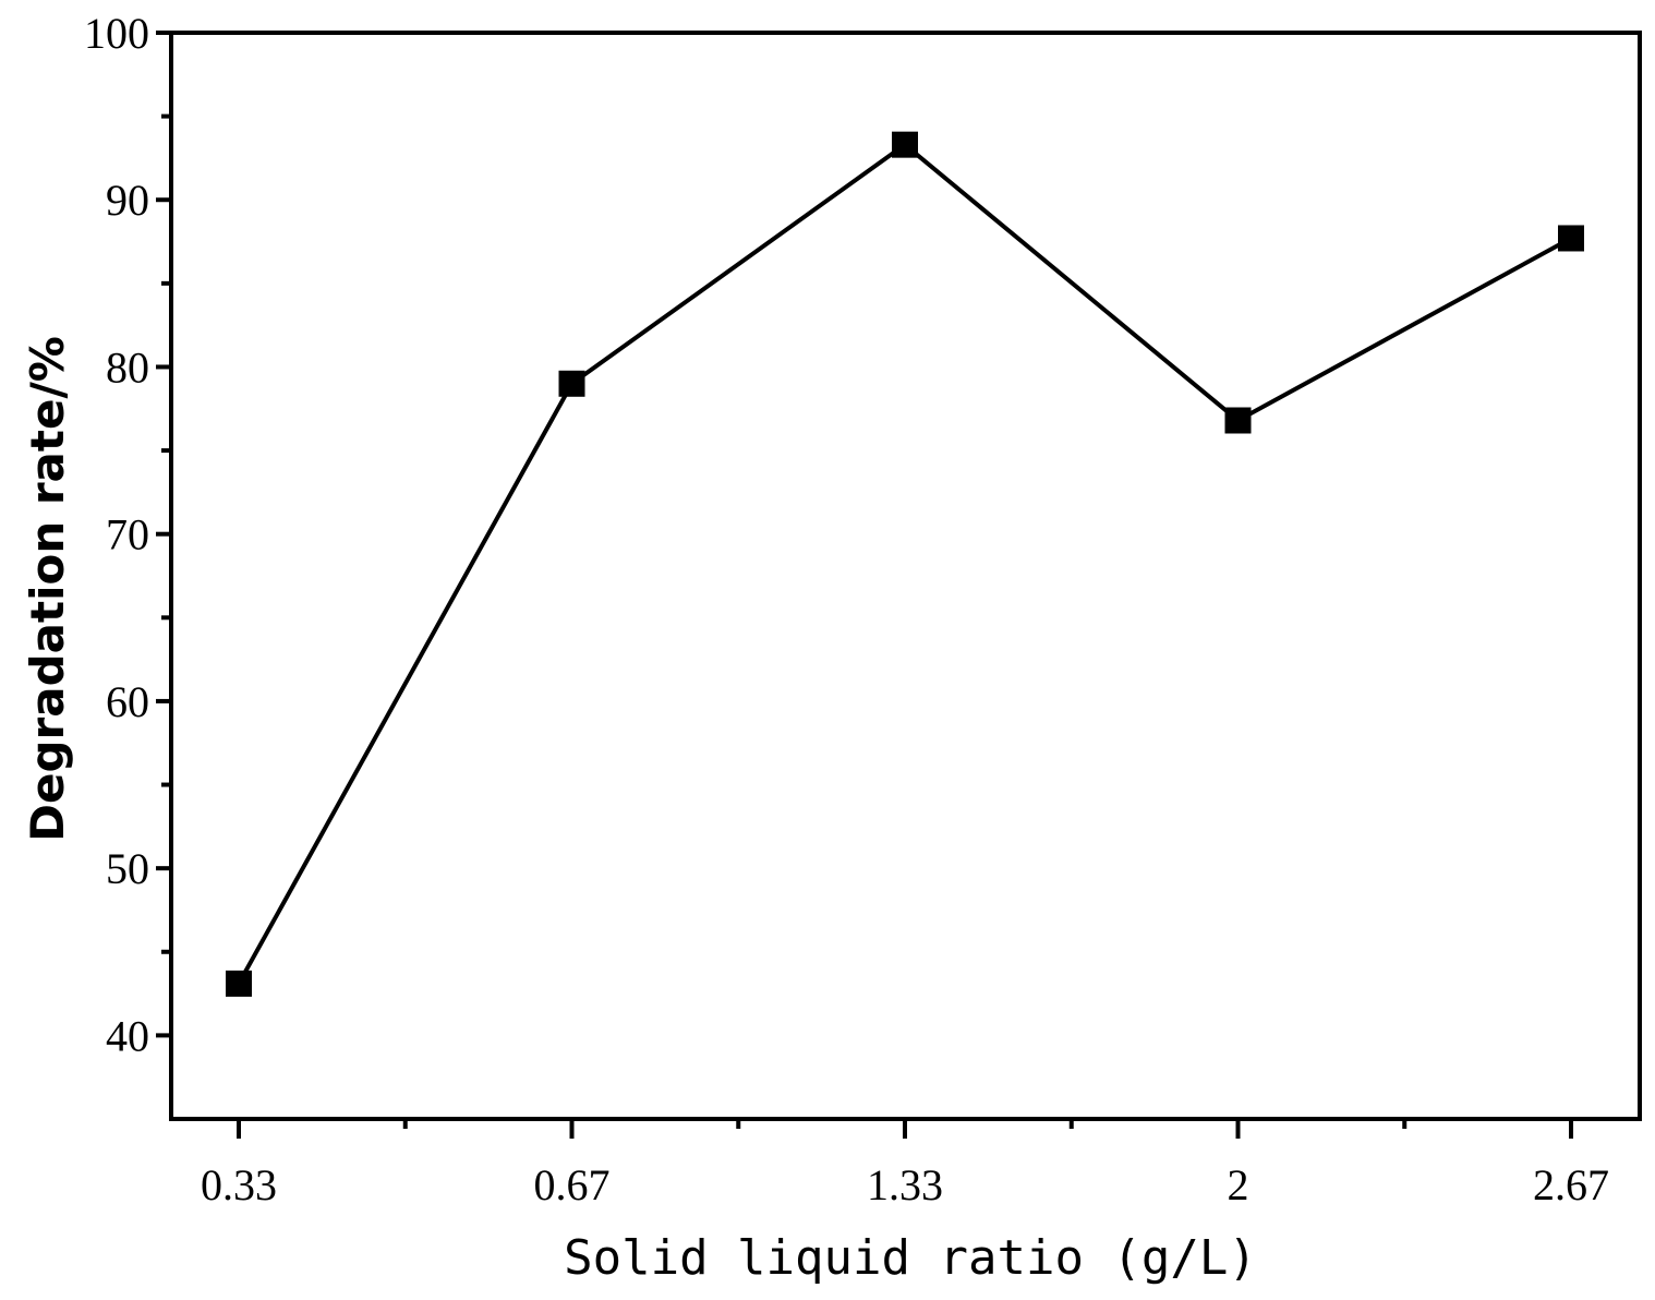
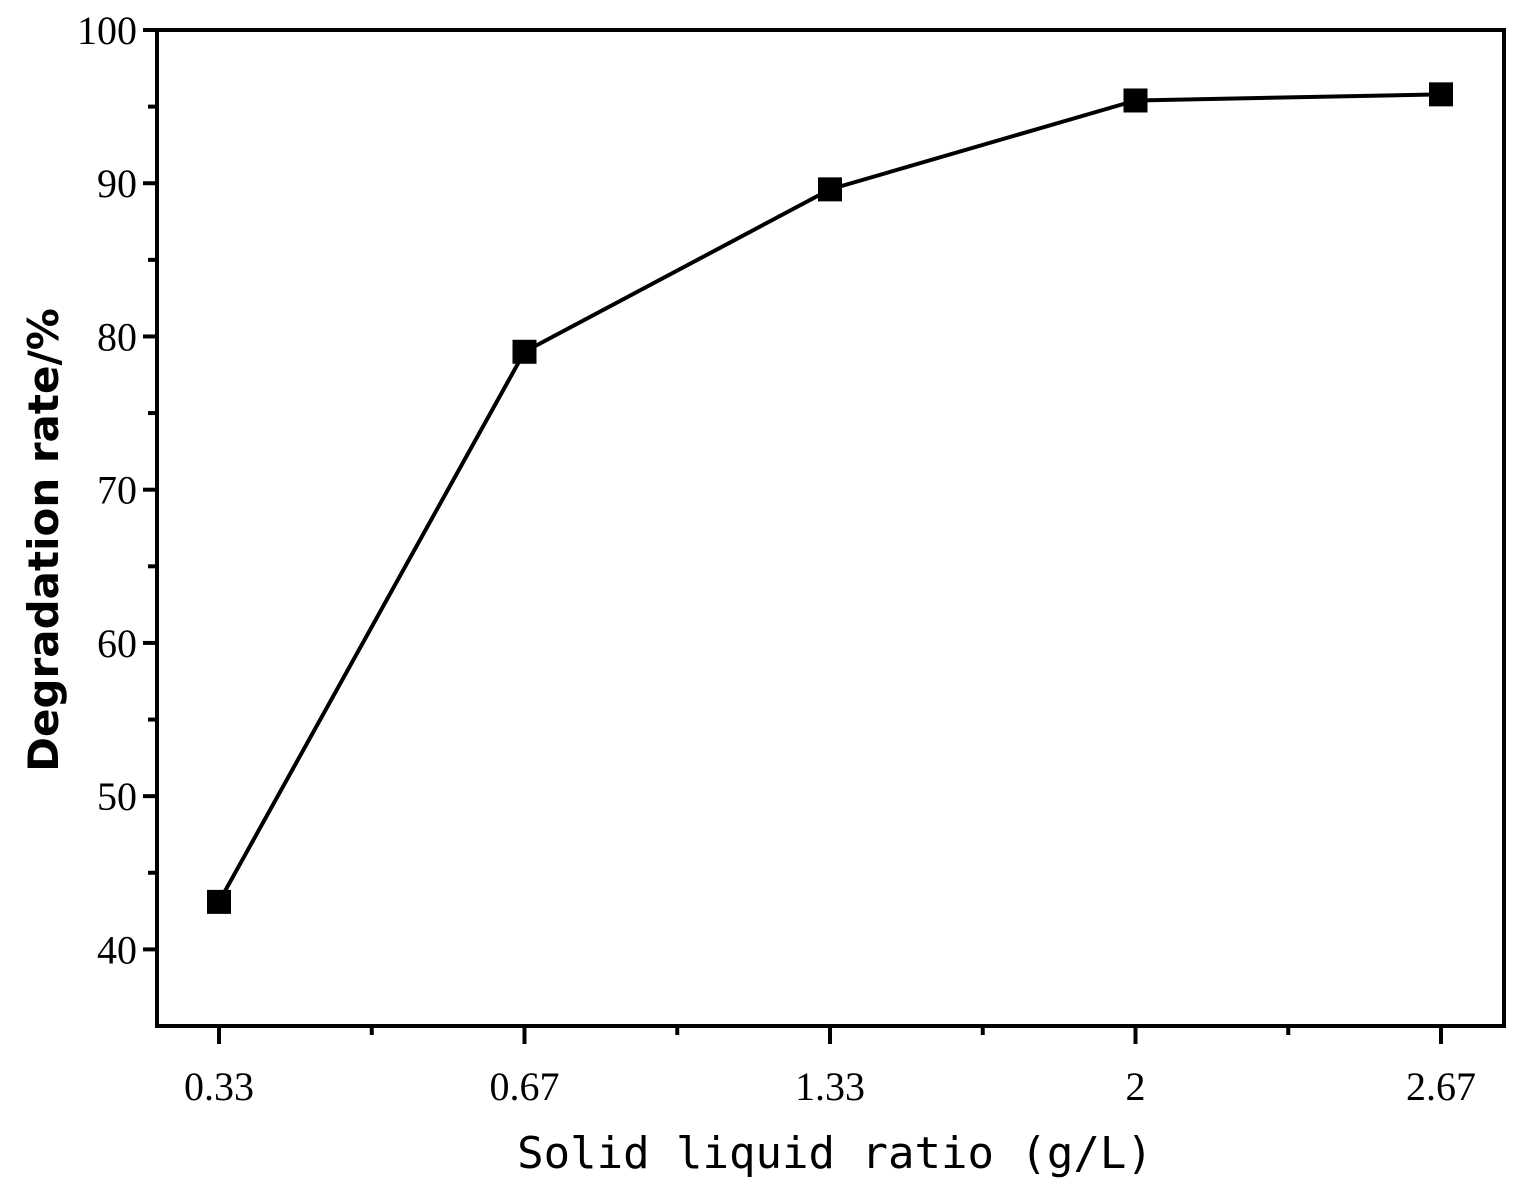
1.33: 93.3 -> 89.6
2: 76.8 -> 95.4
2.67: 87.7 -> 95.8
